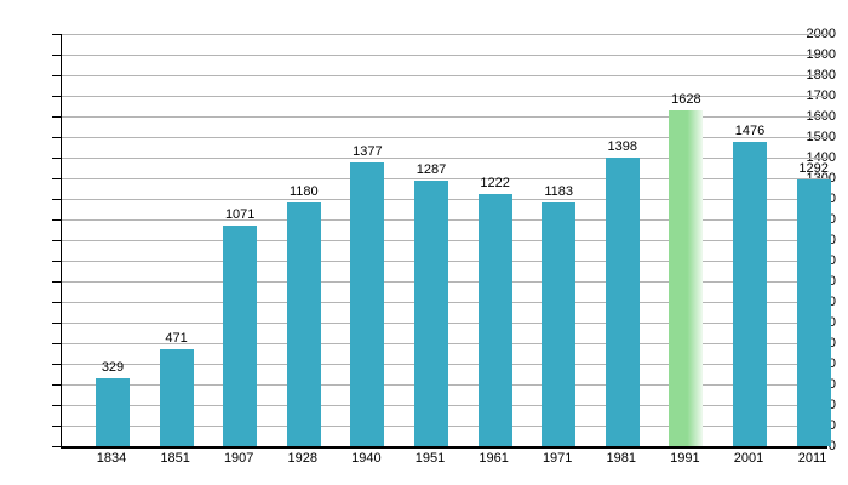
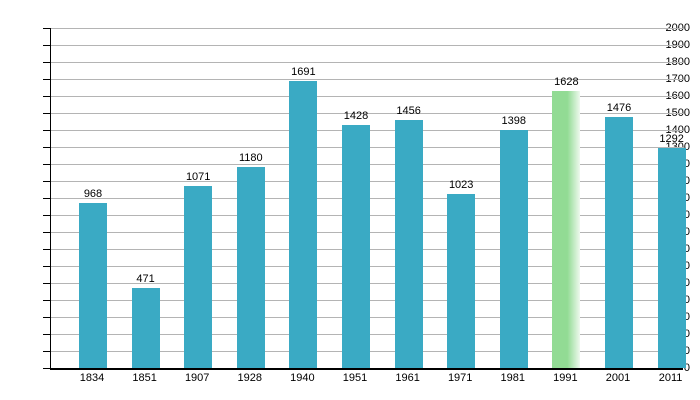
1834: 329 -> 968
1940: 1377 -> 1691
1951: 1287 -> 1428
1961: 1222 -> 1456
1971: 1183 -> 1023
